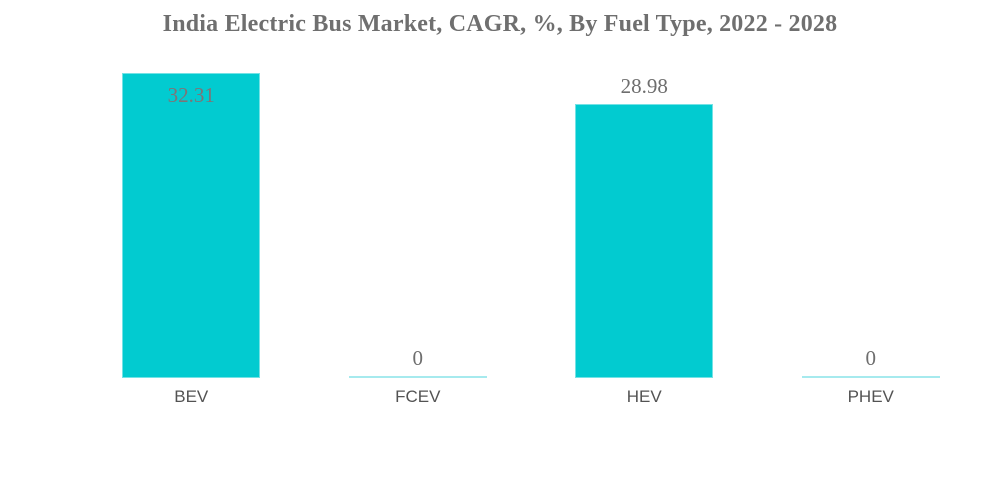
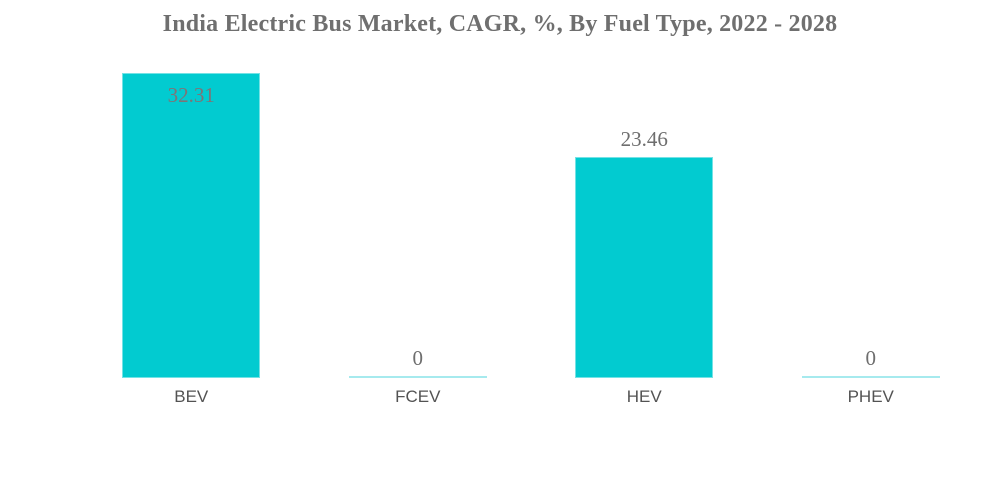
HEV: 28.98 -> 23.46
